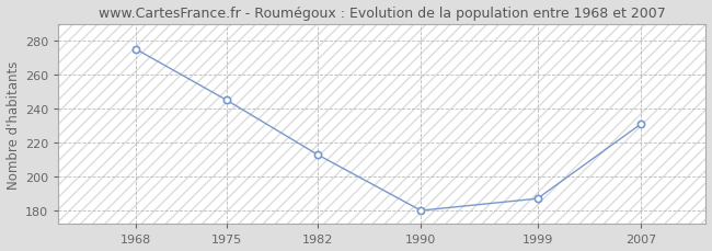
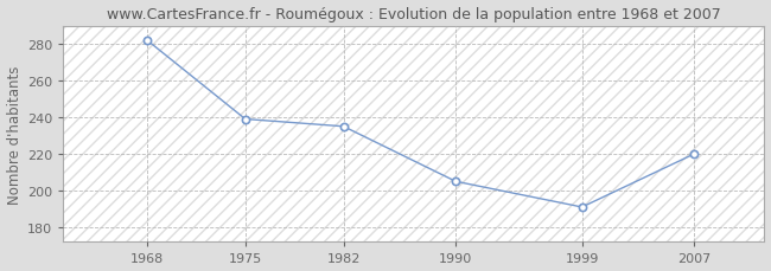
1968: 275 -> 282
1975: 245 -> 239
1982: 213 -> 235
1990: 180 -> 205
1999: 187 -> 191
2007: 231 -> 220
